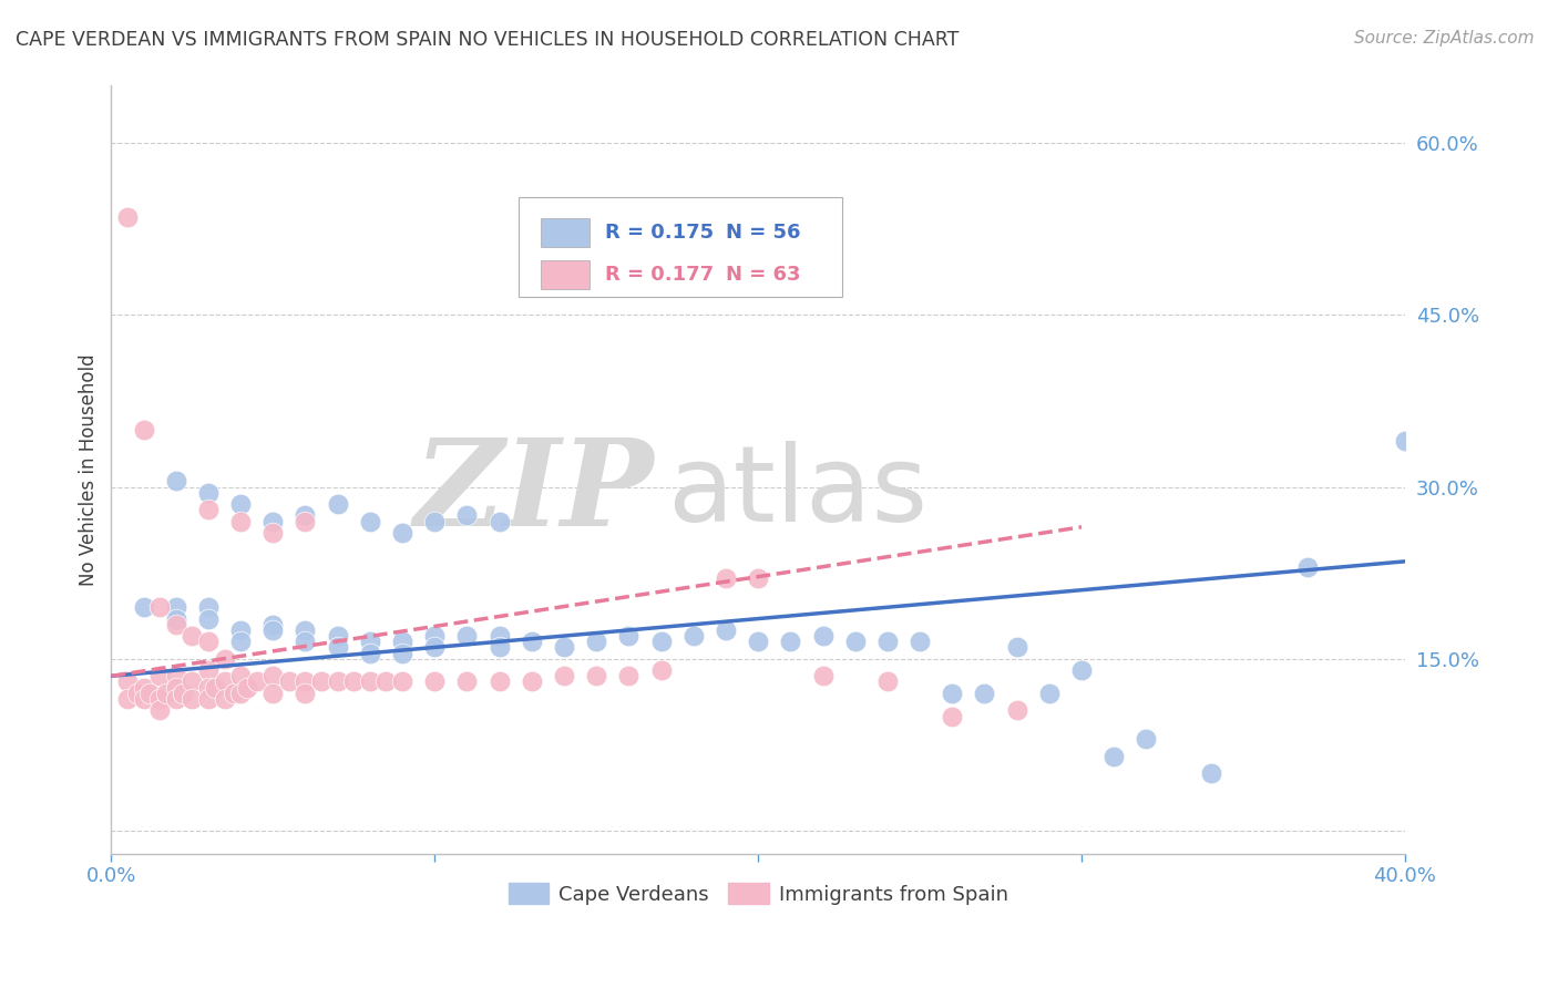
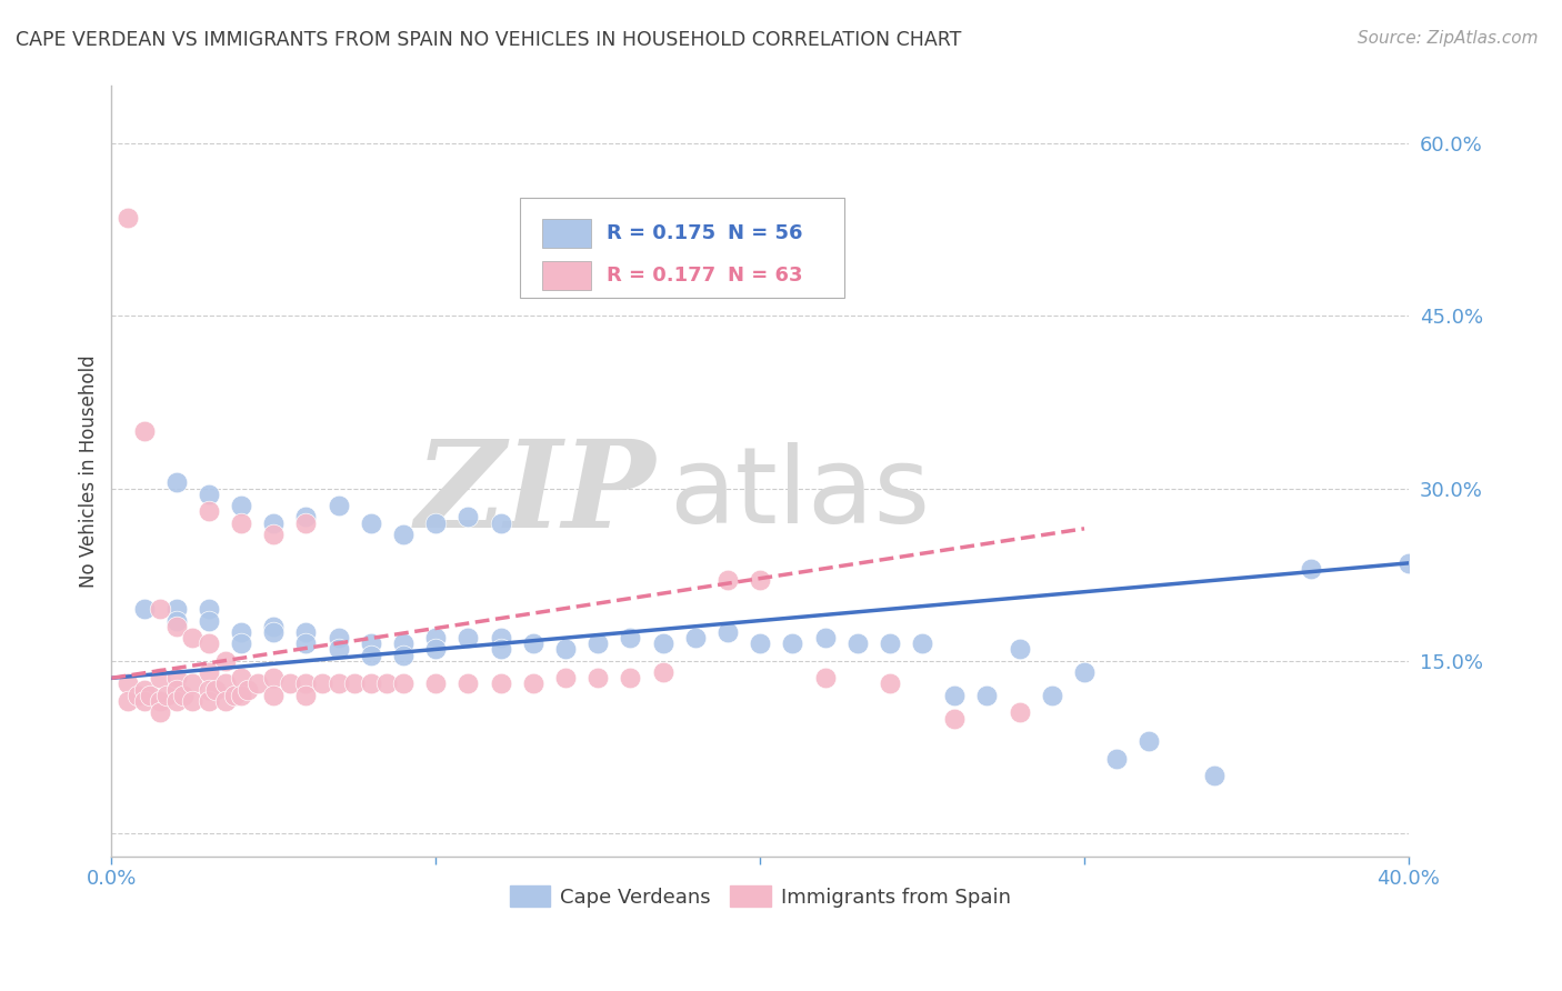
Cape Verdeans/40.0%: 34.0% -> 23.5%
